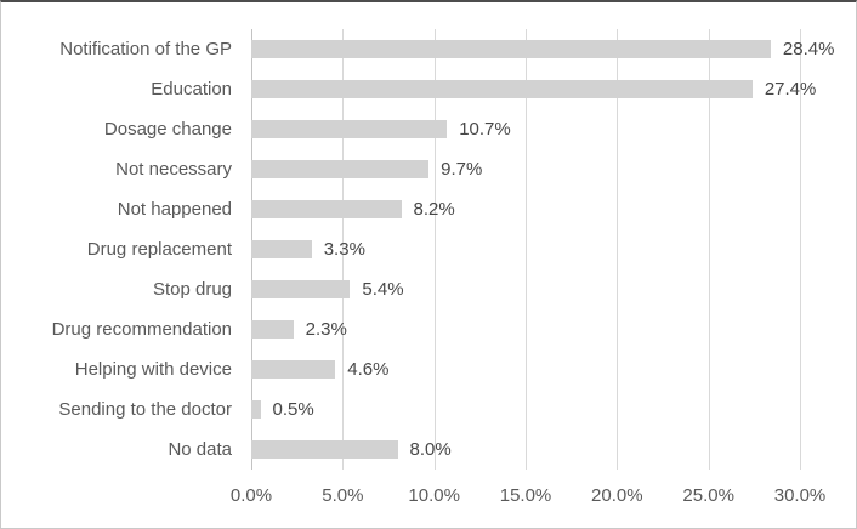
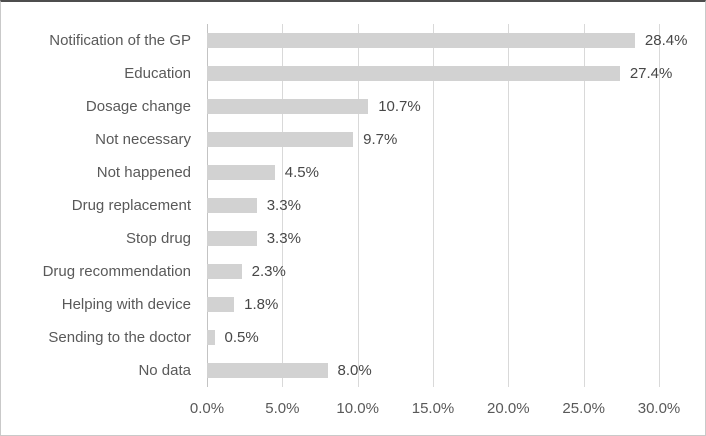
Not happened: 8.2% -> 4.5%
Stop drug: 5.4% -> 3.3%
Helping with device: 4.6% -> 1.8%
